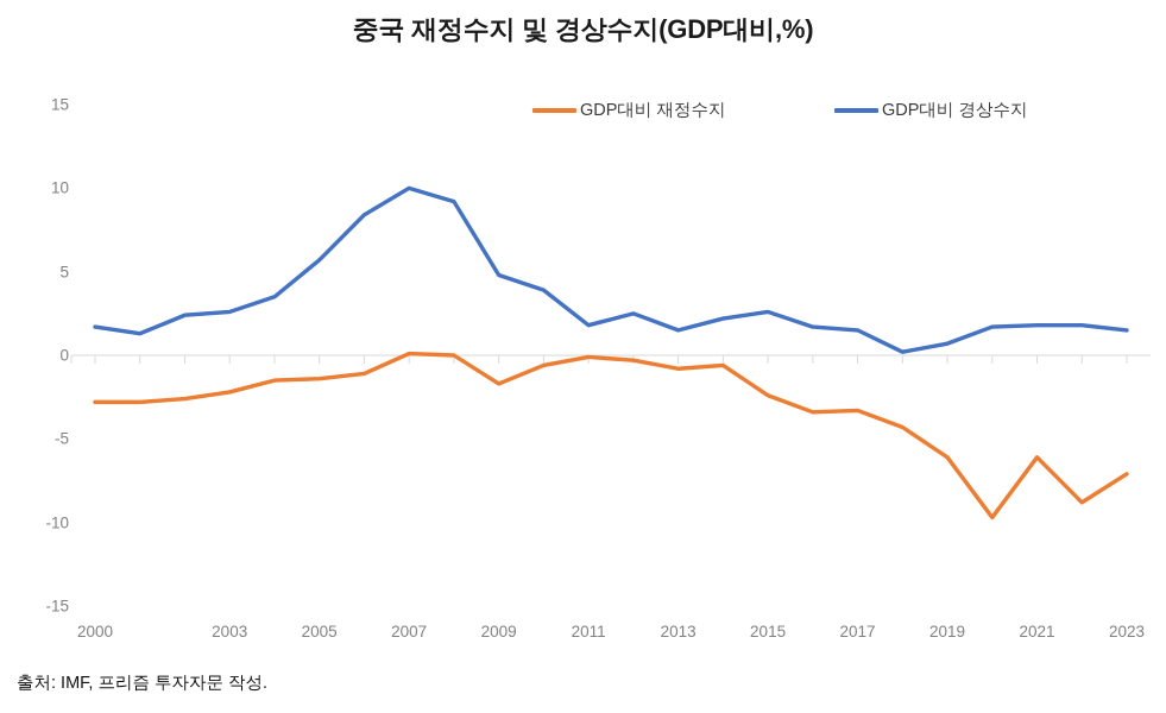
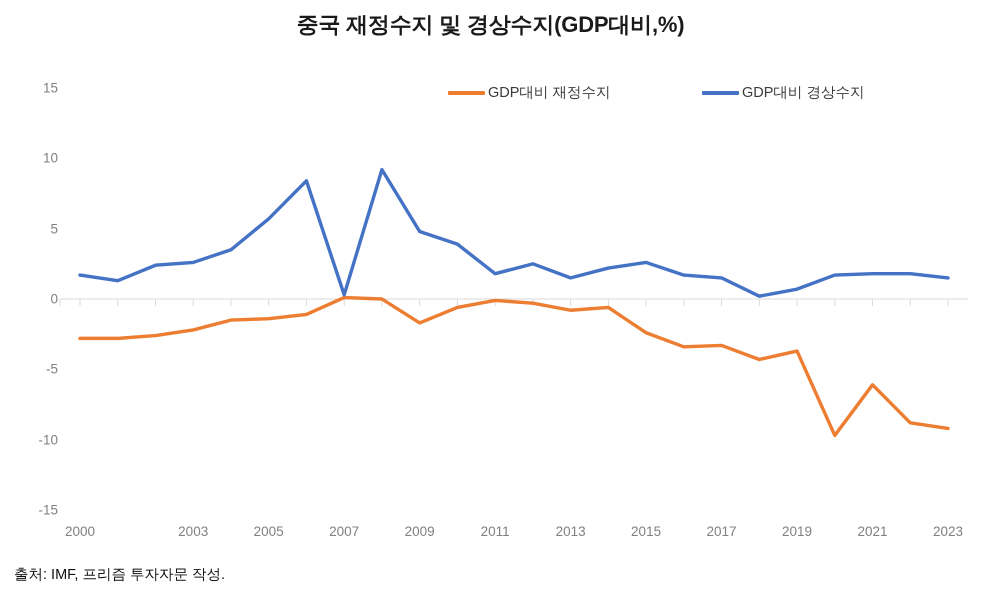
GDP대비 경상수지/2007: 10.0 -> 0.3
GDP대비 재정수지/2019: -6.1 -> -3.7
GDP대비 재정수지/2023: -7.1 -> -9.2
